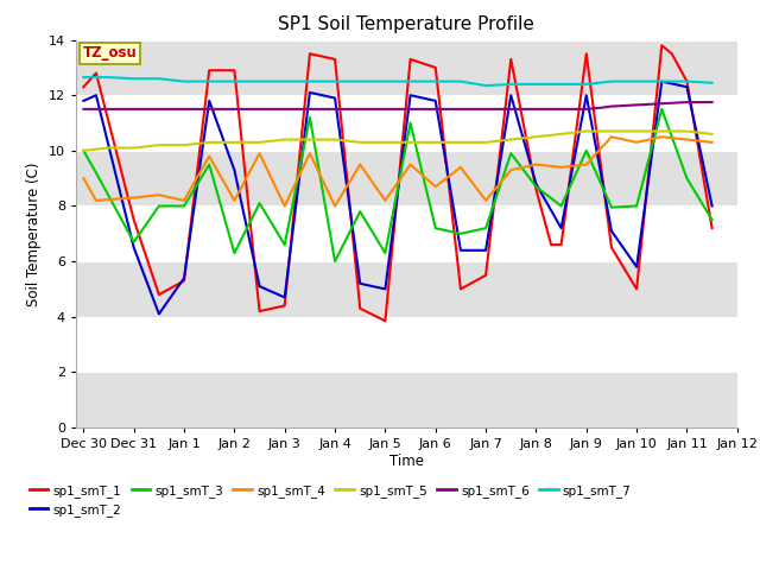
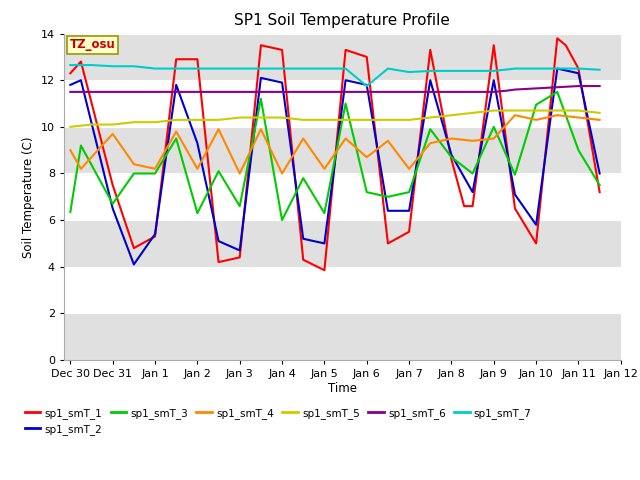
sp1_smT_3/Dec 30: 10.00 -> 6.35
sp1_smT_4/Dec 31: 8.3 -> 9.7
sp1_smT_7/Jan 6: 12.50 -> 11.75
sp1_smT_3/Jan 10: 8.00 -> 10.95
